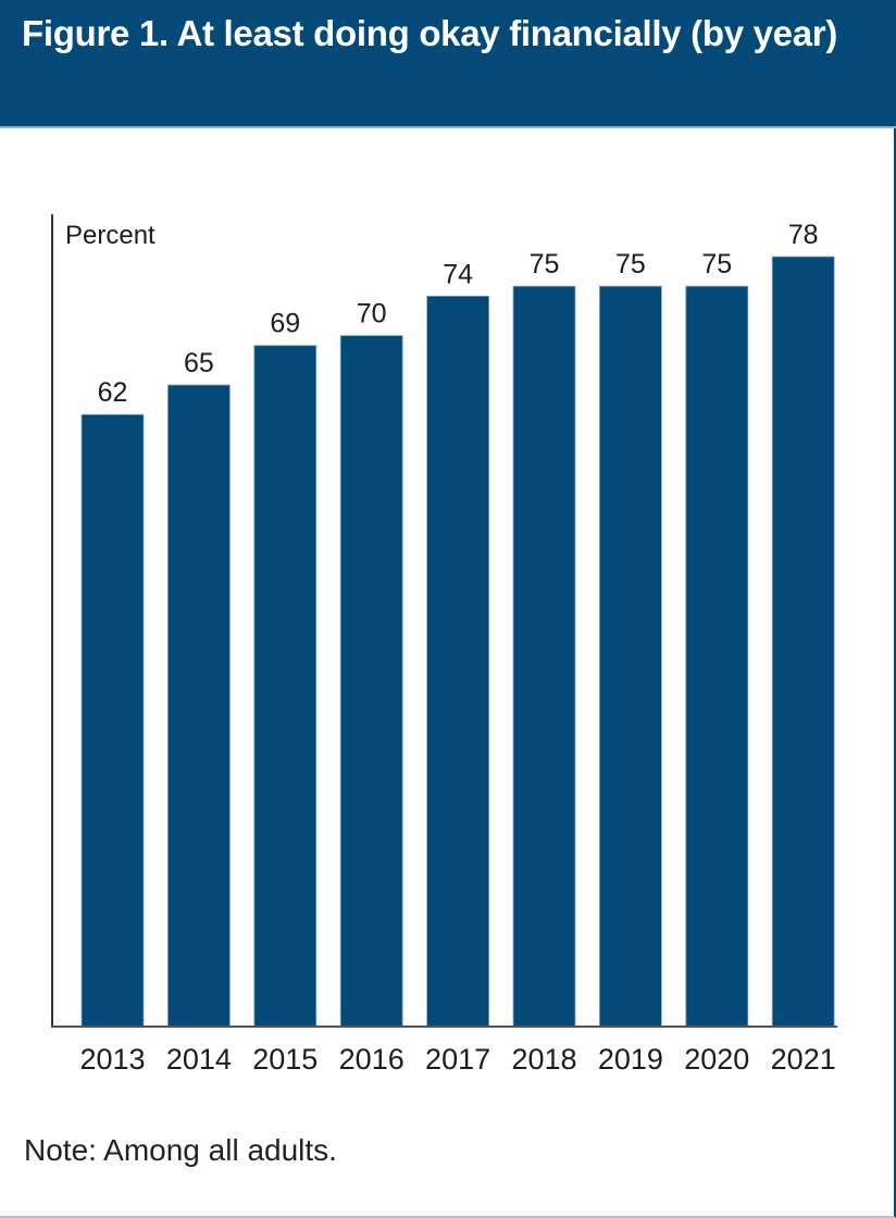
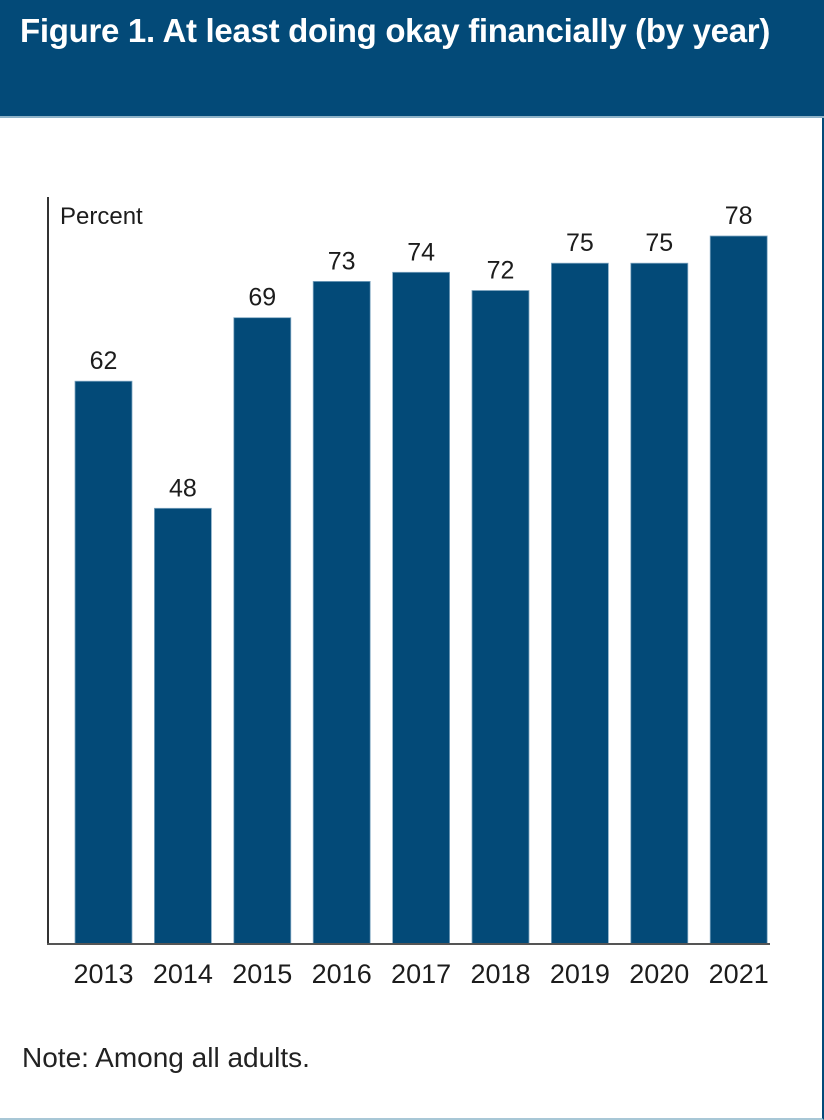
2014: 65 -> 48
2016: 70 -> 73
2018: 75 -> 72
